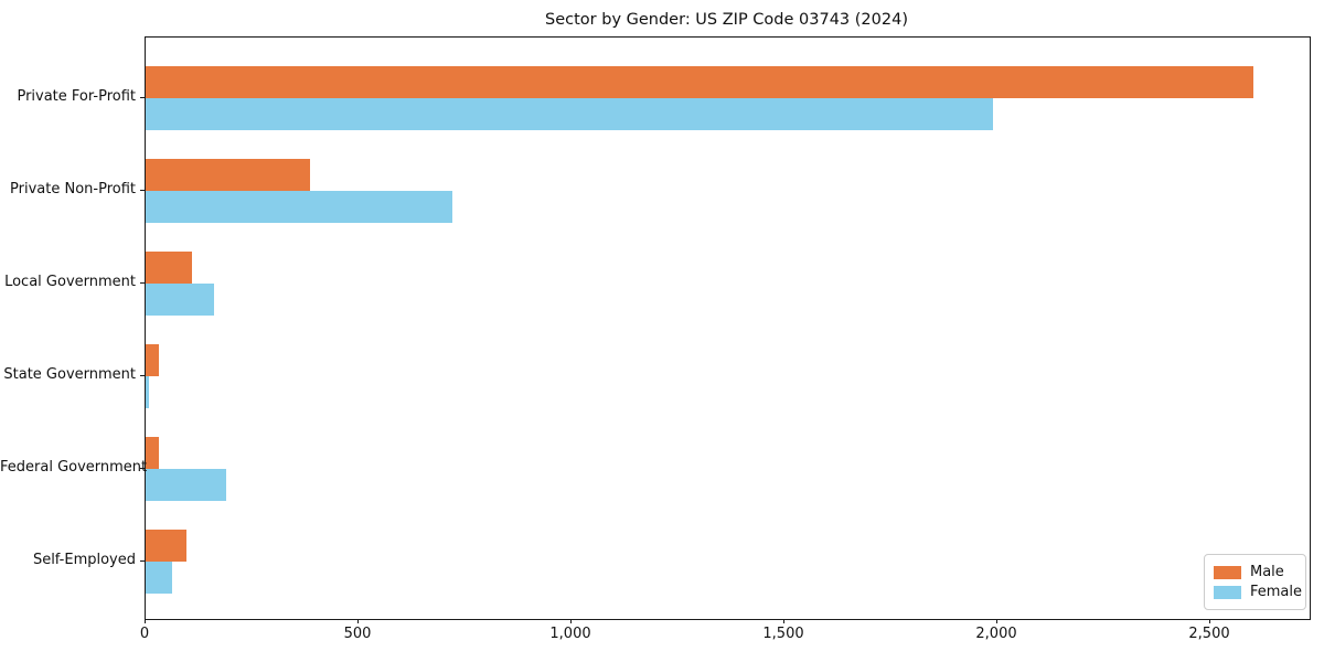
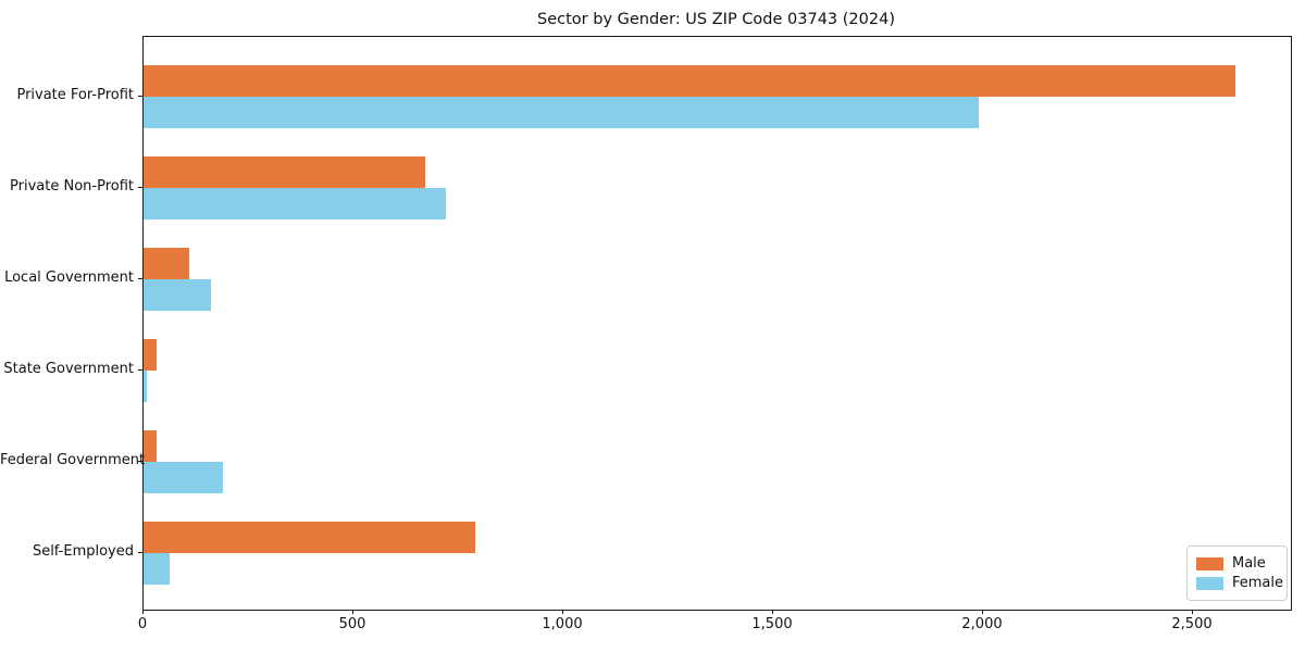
Male/Private Non-Profit: 380 -> 670
Male/Self-Employed: 100 -> 790
